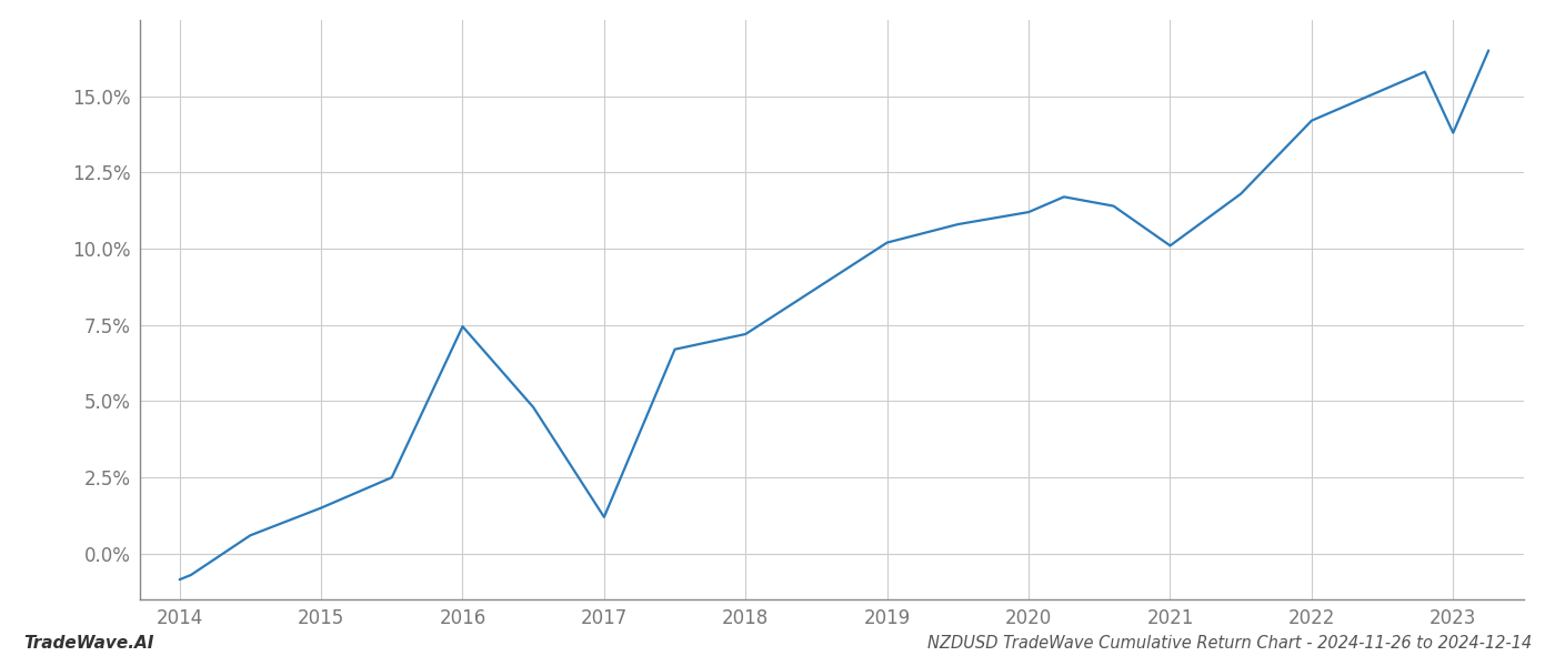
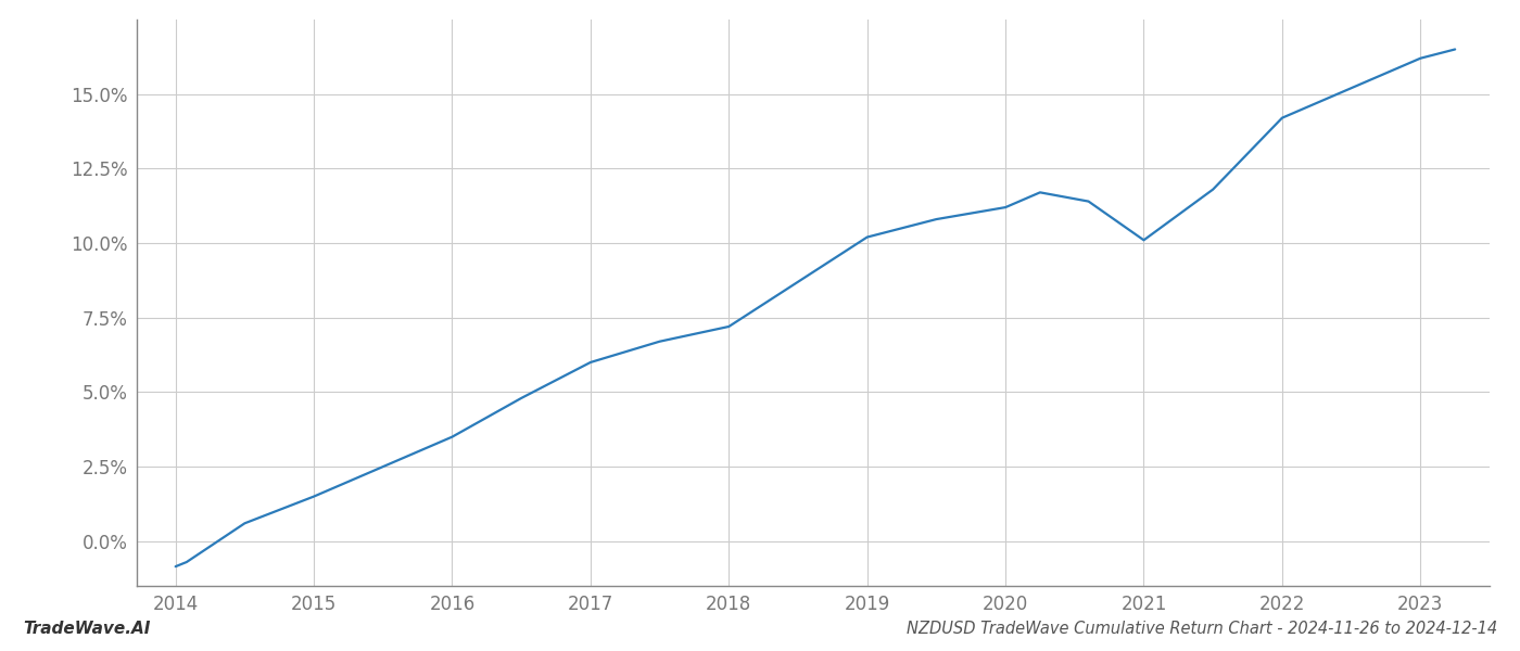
2016: 7.45% -> 3.50%
2017: 1.20% -> 6.00%
2023: 13.80% -> 16.20%
